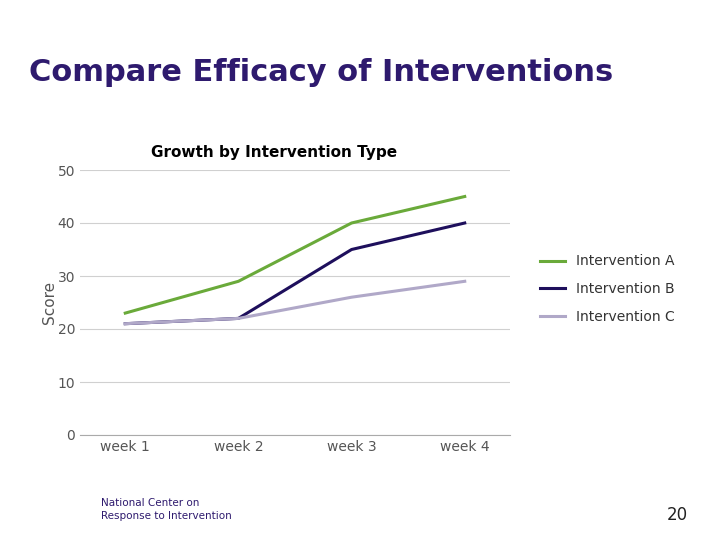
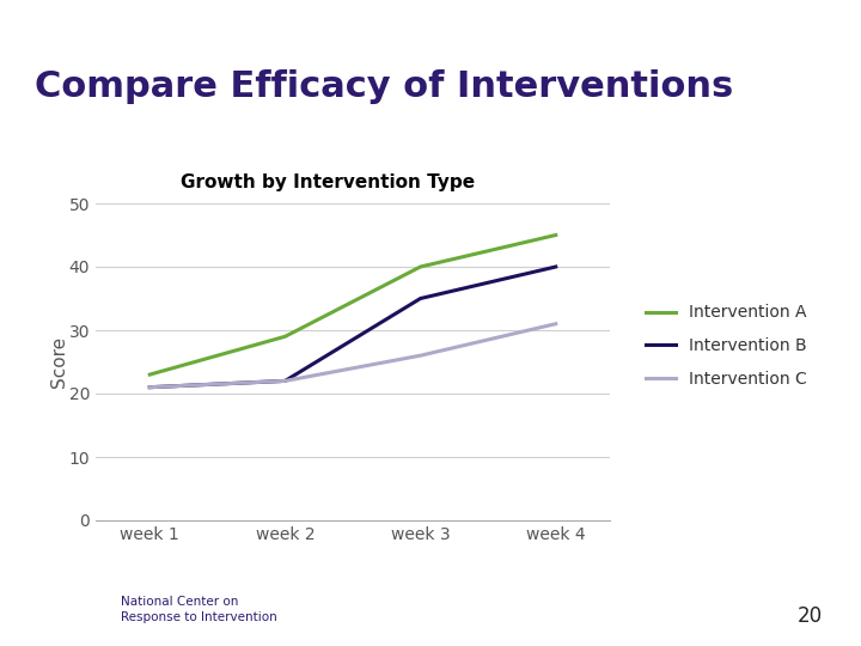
Intervention C/week 4: 29 -> 31
